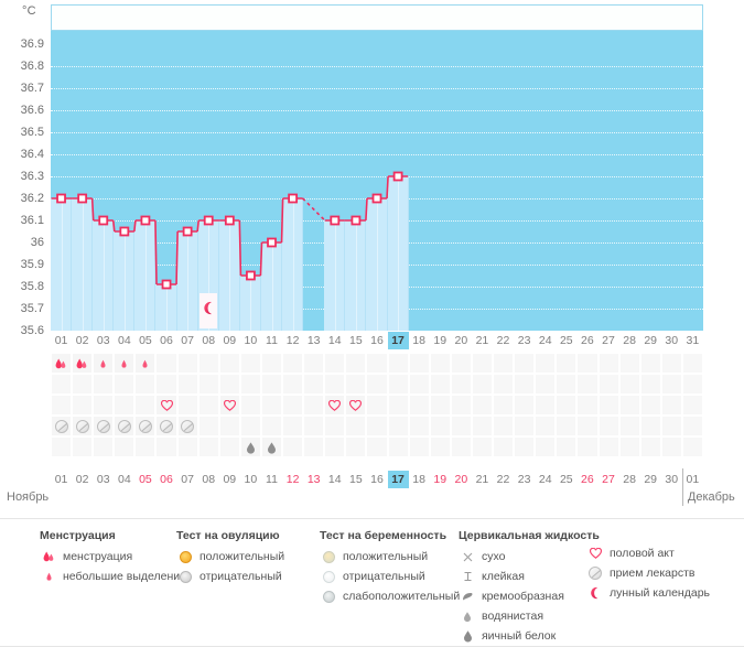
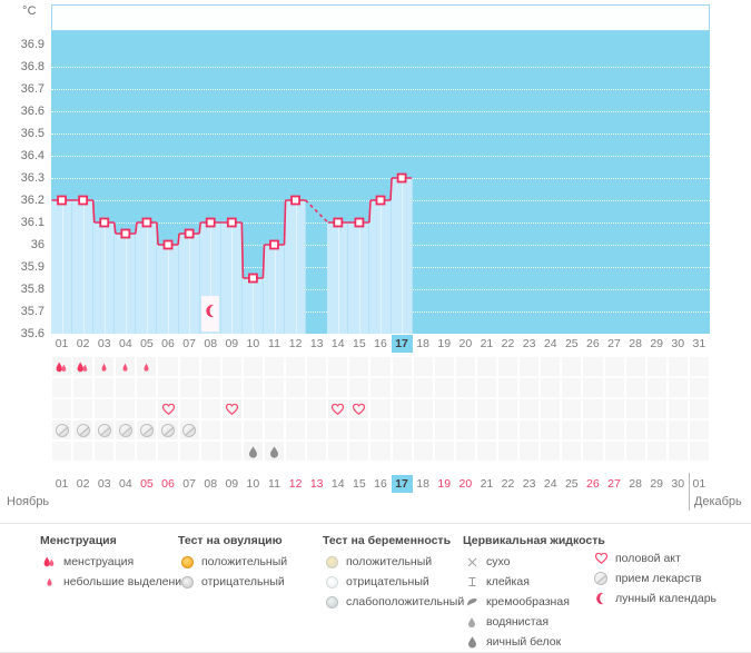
06: 35.81 -> 36.00
